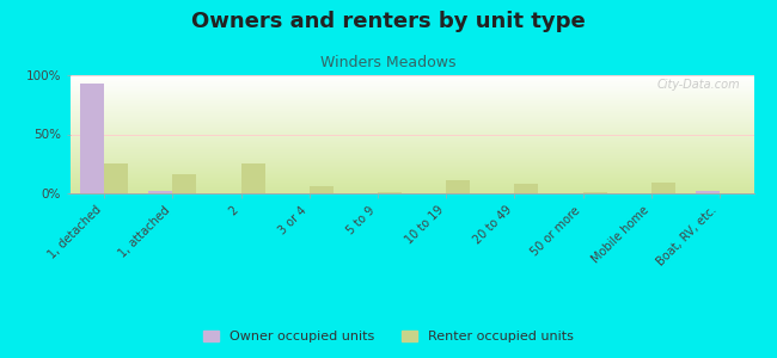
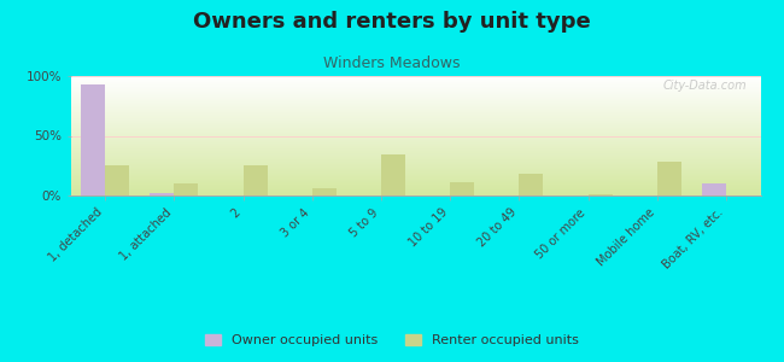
Renter occupied units/1, attached: 16% -> 10%
Renter occupied units/5 to 9: 1% -> 34%
Renter occupied units/20 to 49: 8% -> 18%
Renter occupied units/Mobile home: 9% -> 28%
Owner occupied units/Boat, RV, etc.: 2% -> 10%
